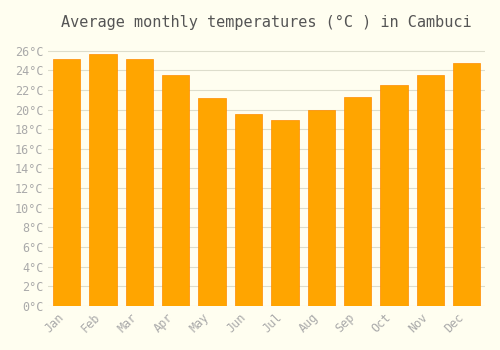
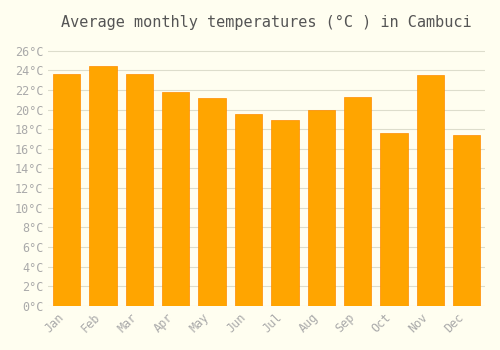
Jan: 25.2°C -> 23.6°C
Feb: 25.7°C -> 24.4°C
Mar: 25.2°C -> 23.6°C
Apr: 23.5°C -> 21.8°C
Oct: 22.5°C -> 17.6°C
Dec: 24.7°C -> 17.4°C
